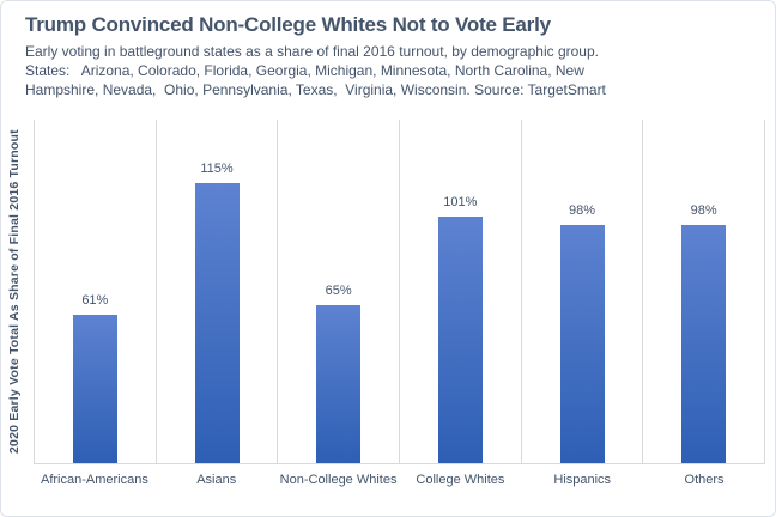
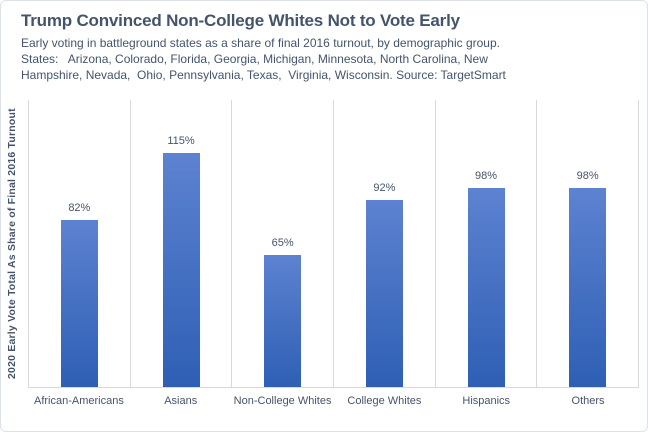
African-Americans: 61% -> 82%
College Whites: 101% -> 92%
